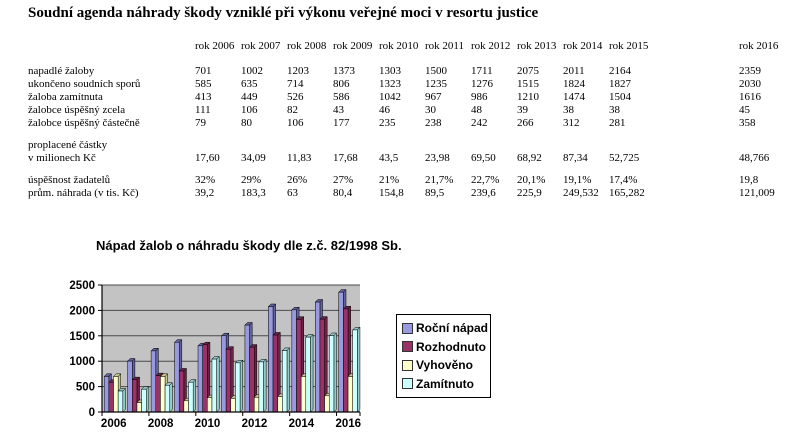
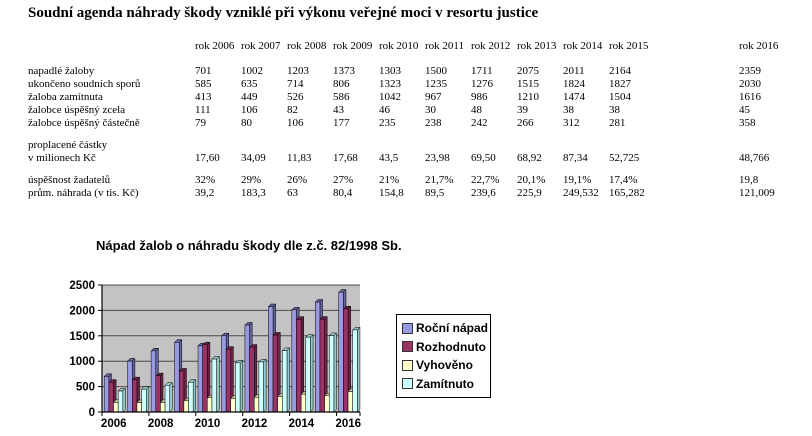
Vyhověno/2006: 700 -> 200
Vyhověno/2008: 700 -> 200
Vyhověno/2014: 700 -> 400
Vyhověno/2016: 700 -> 400
